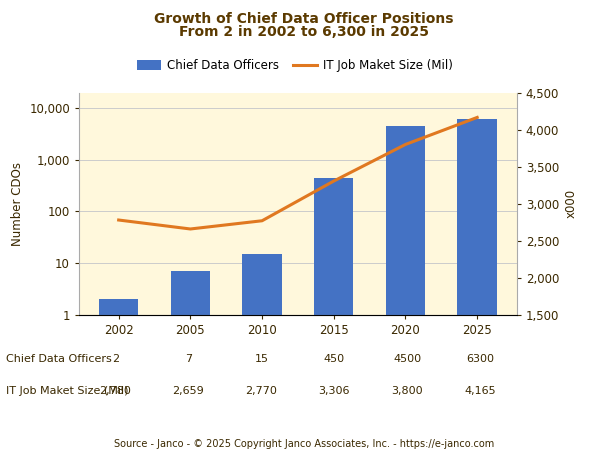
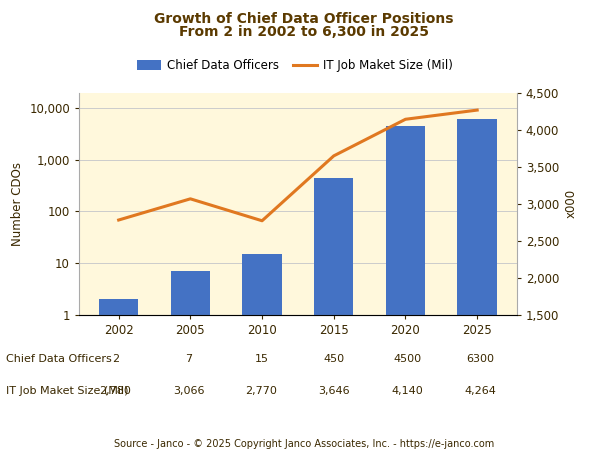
IT Job Maket Size (Mil)/2005: 2,659 -> 3,066
IT Job Maket Size (Mil)/2015: 3,306 -> 3,646
IT Job Maket Size (Mil)/2020: 3,800 -> 4,140
IT Job Maket Size (Mil)/2025: 4,165 -> 4,264
